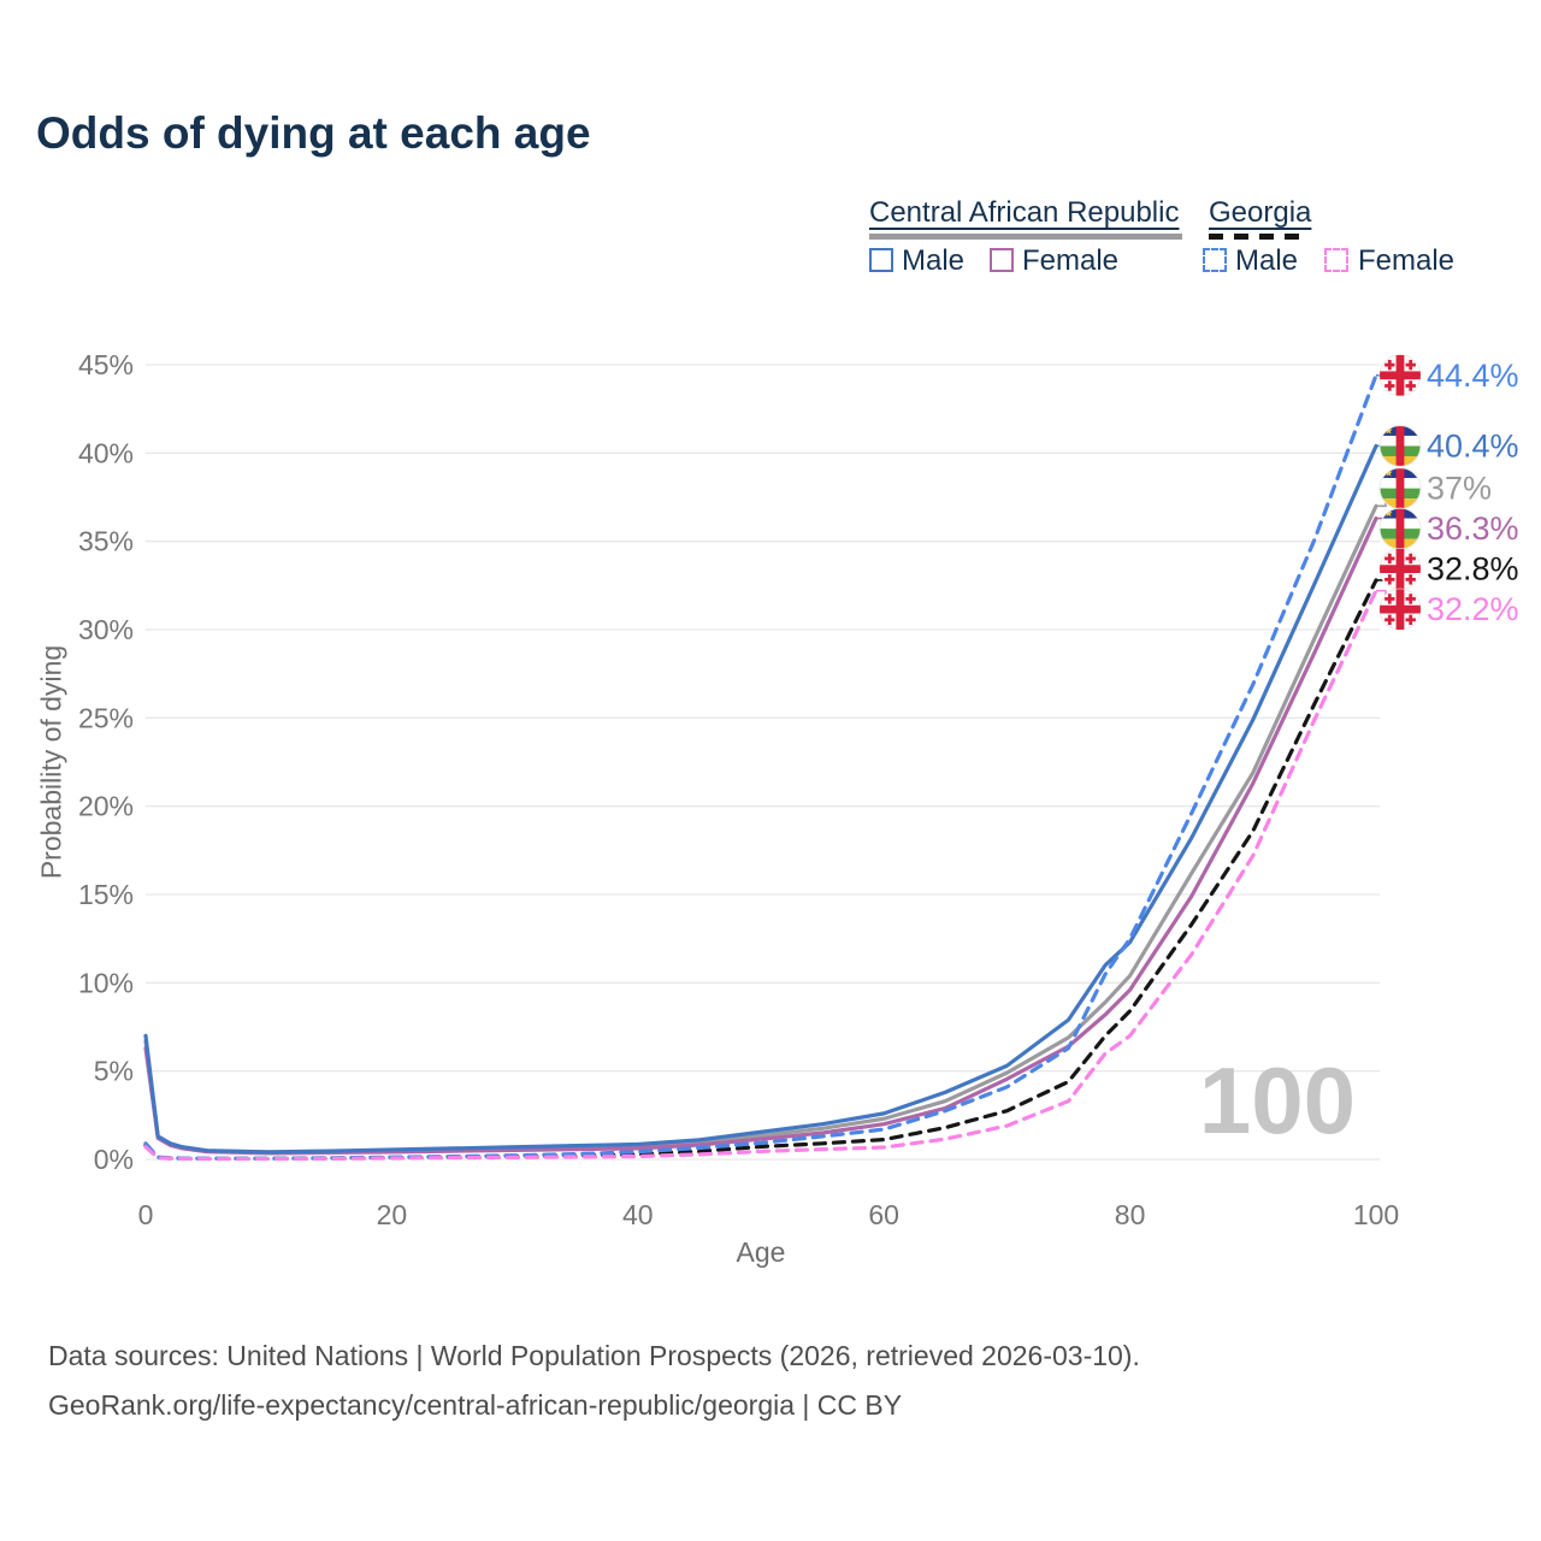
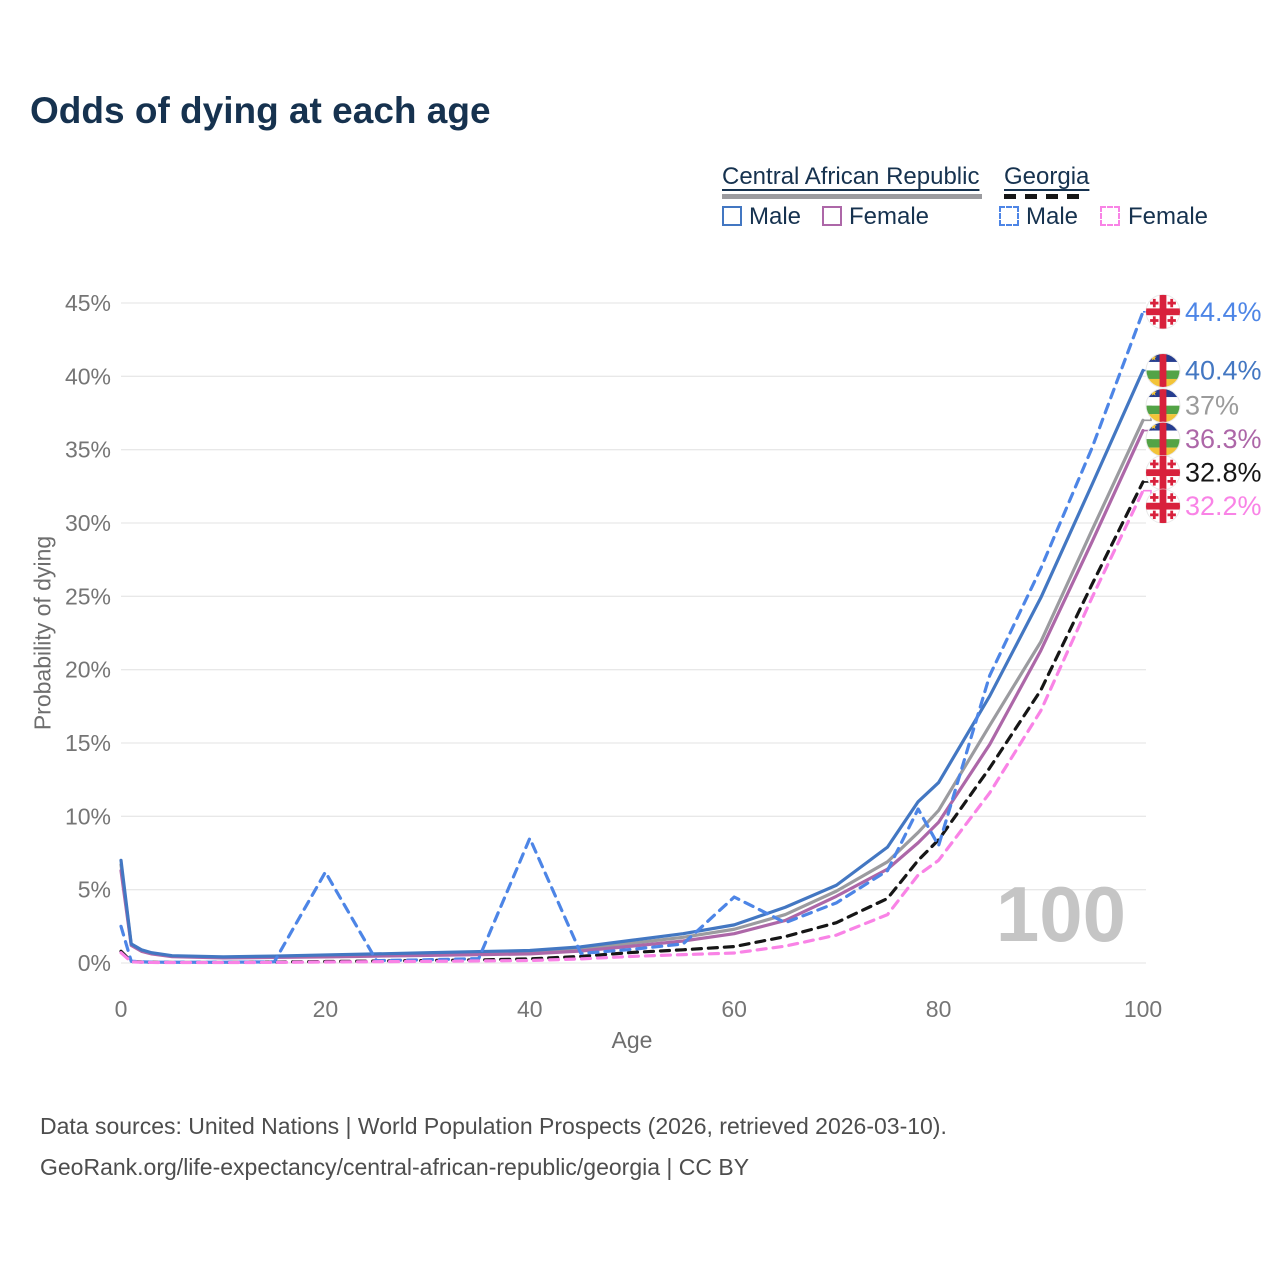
Georgia Male/0: 0.9% -> 2.5%
Georgia Male/20: 0.1% -> 6.2%
Georgia Male/40: 0.4% -> 8.5%
Georgia Male/60: 1.7% -> 4.5%
Georgia Male/80: 12.5% -> 8.0%
